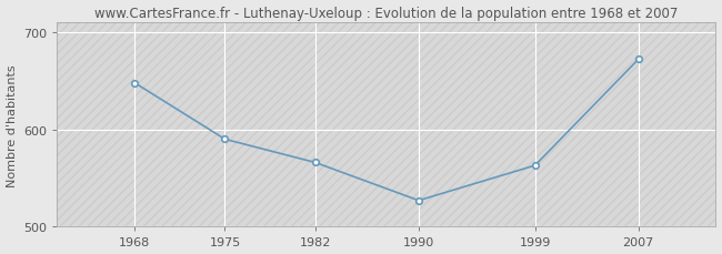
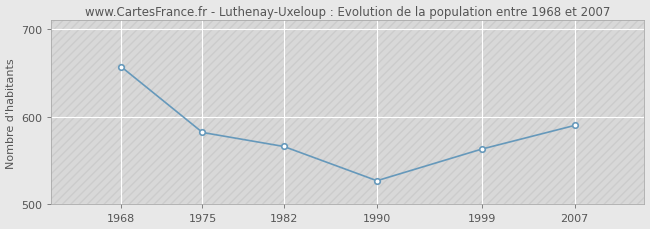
1968: 648 -> 657
1975: 590 -> 582
2007: 672 -> 590
